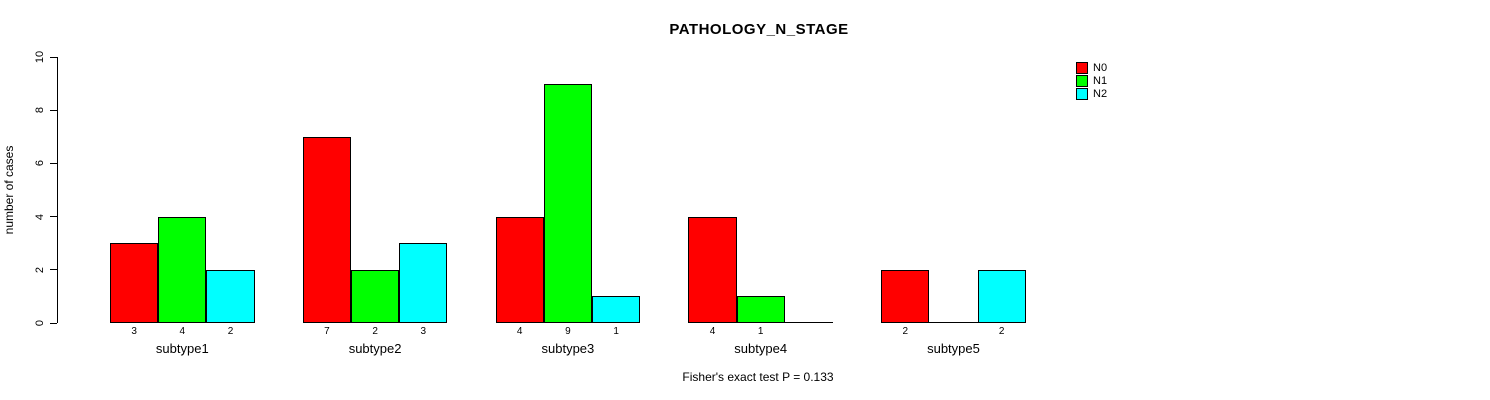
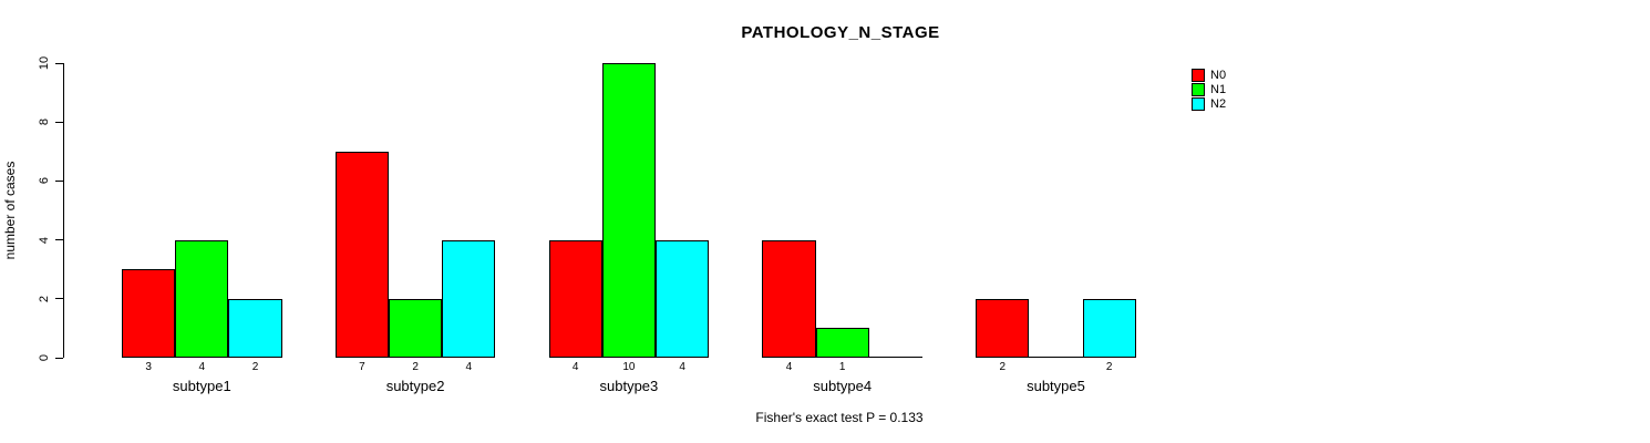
N2/subtype2: 3 -> 4
N1/subtype3: 9 -> 10
N2/subtype3: 1 -> 4
